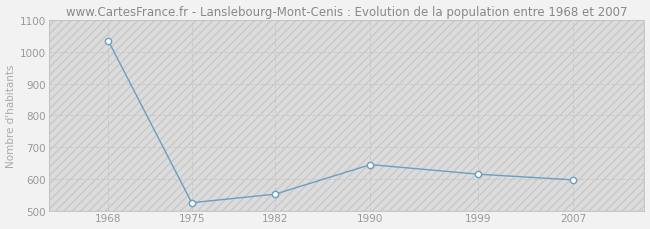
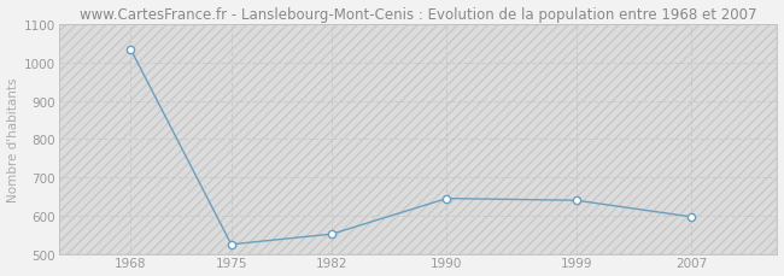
1999: 615 -> 640
